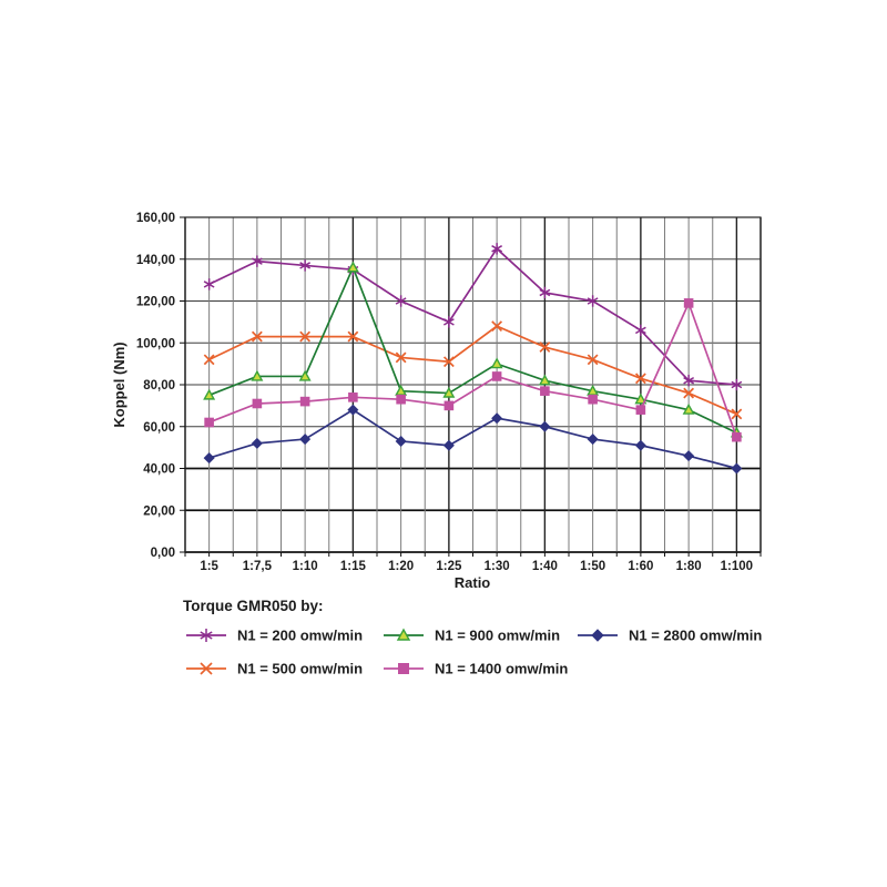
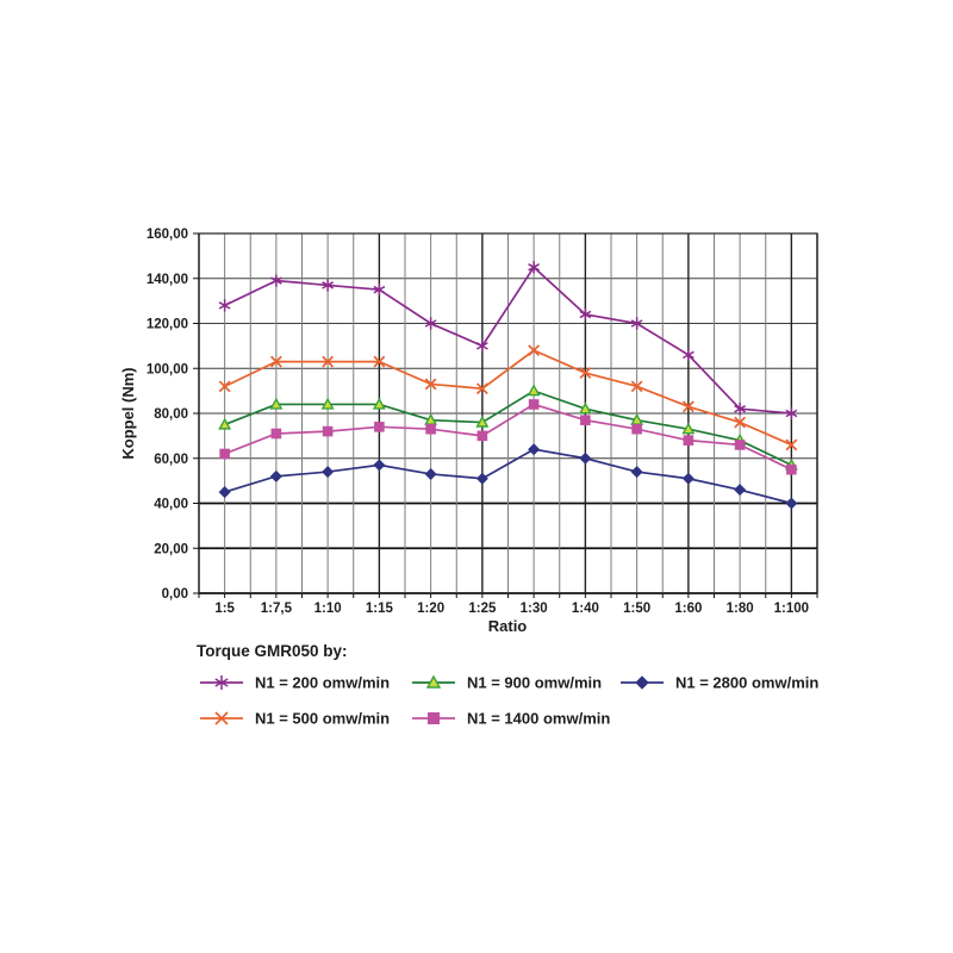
N1 = 900 omw/min/1:15: 136 -> 84
N1 = 2800 omw/min/1:15: 68 -> 57
N1 = 1400 omw/min/1:80: 119 -> 66
